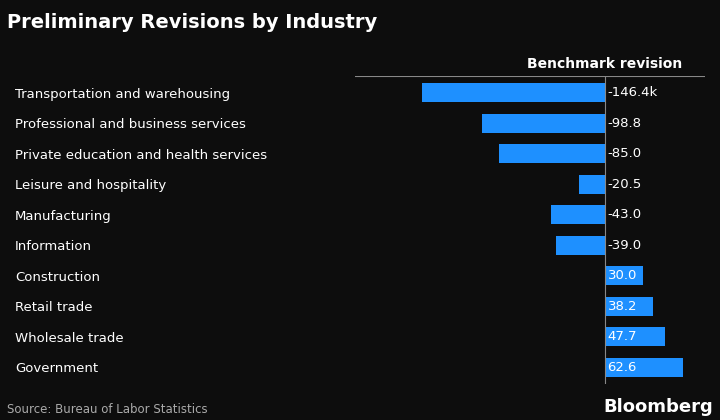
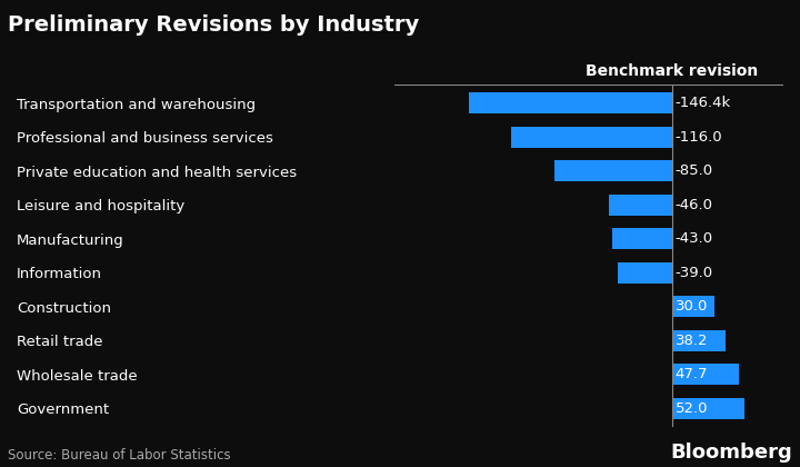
Professional and business services: -98.8 -> -116.0
Leisure and hospitality: -20.5 -> -46.0
Government: 62.6 -> 52.0
